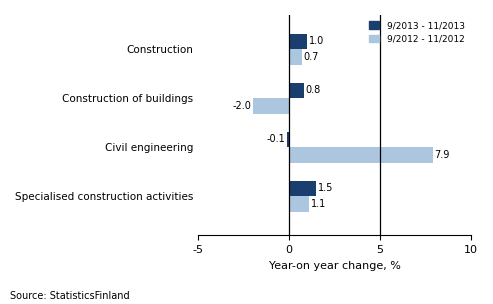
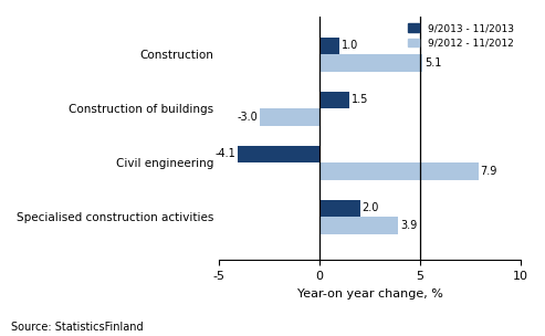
9/2012 - 11/2012/Construction: 0.7 -> 5.1
9/2013 - 11/2013/Construction of buildings: 0.8 -> 1.5
9/2012 - 11/2012/Construction of buildings: -2.0 -> -3.0
9/2013 - 11/2013/Civil engineering: -0.1 -> -4.1
9/2013 - 11/2013/Specialised construction activities: 1.5 -> 2.0
9/2012 - 11/2012/Specialised construction activities: 1.1 -> 3.9
